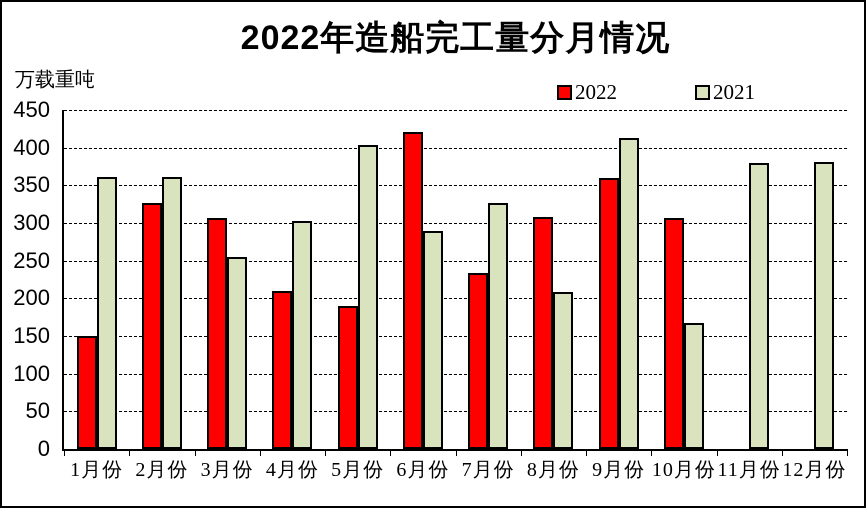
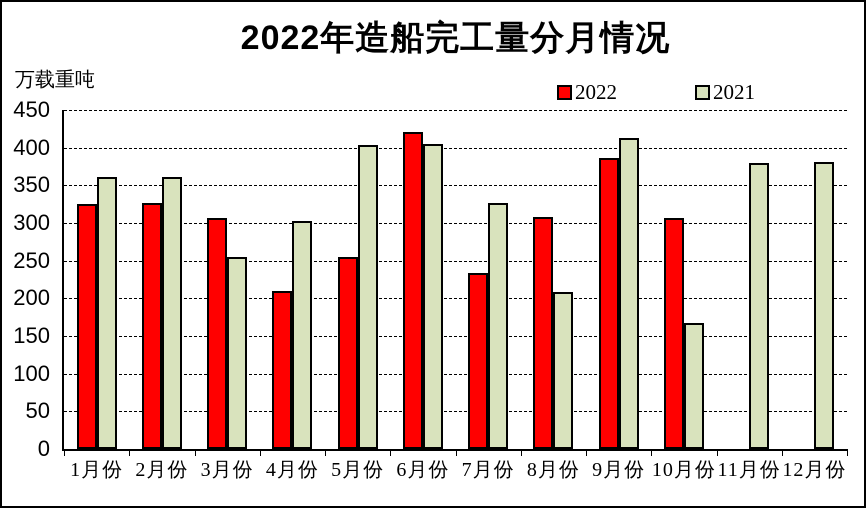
2022/1月份: 150 -> 320
2022/5月份: 190 -> 260
2021/6月份: 290 -> 400
2022/9月份: 360 -> 390
